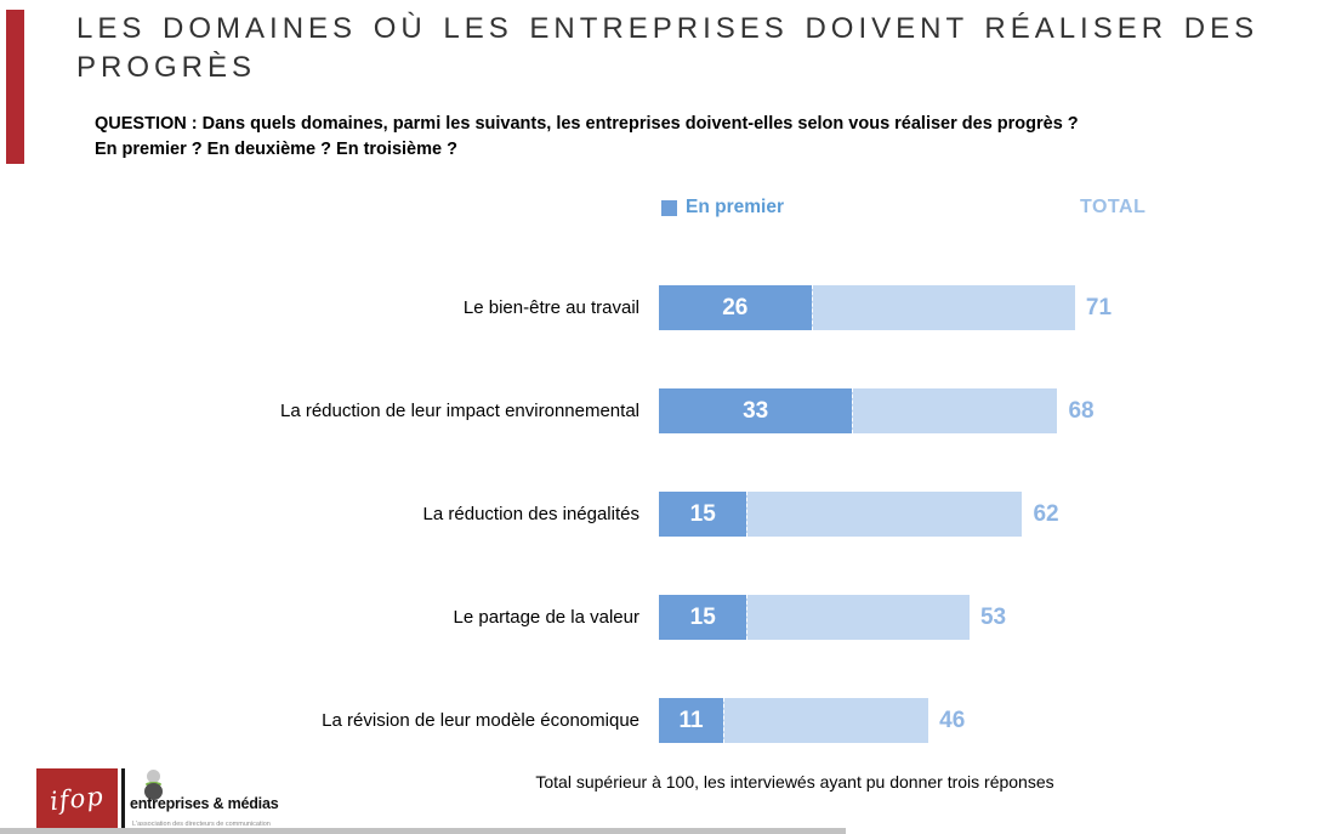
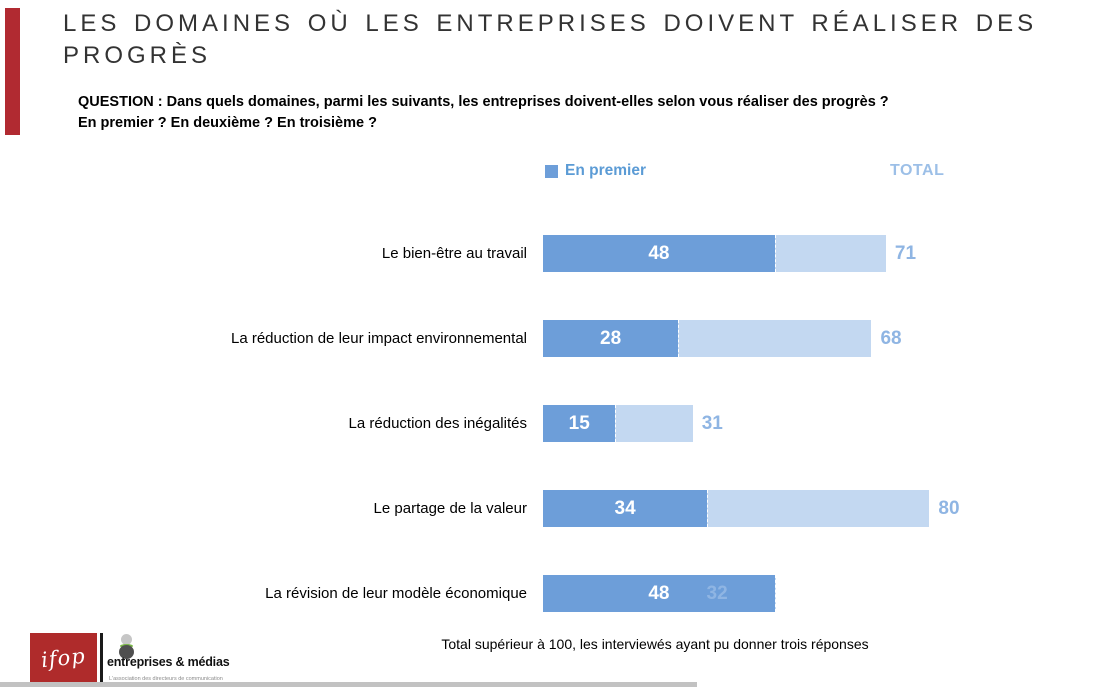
En premier/Le bien-être au travail: 26 -> 48
En premier/La réduction de leur impact environnemental: 33 -> 28
TOTAL/La réduction des inégalités: 62 -> 31
En premier/Le partage de la valeur: 15 -> 34
TOTAL/Le partage de la valeur: 53 -> 80
En premier/La révision de leur modèle économique: 11 -> 48
TOTAL/La révision de leur modèle économique: 46 -> 32
